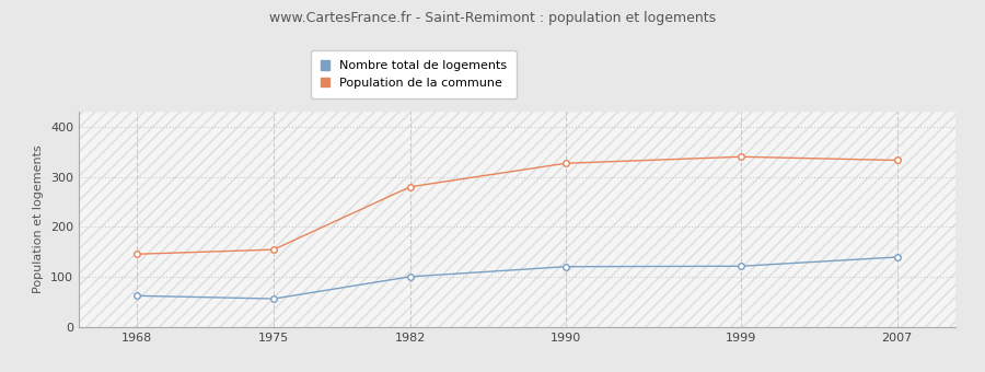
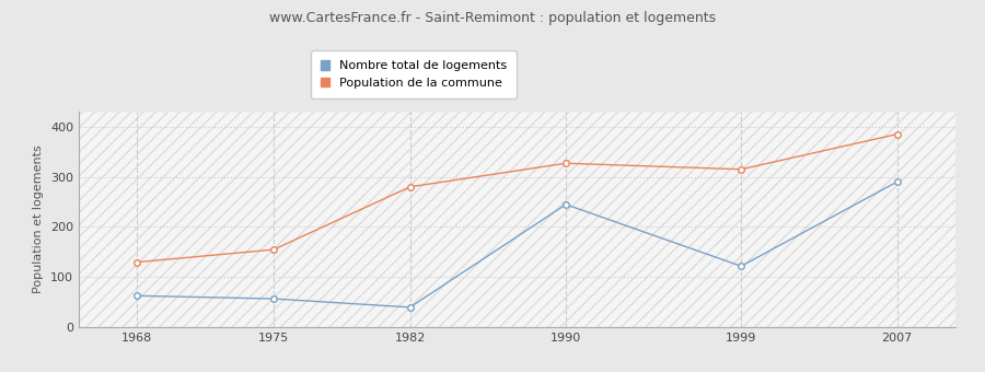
Population de la commune/1968: 146 -> 130
Nombre total de logements/1982: 101 -> 40
Nombre total de logements/1990: 121 -> 245
Population de la commune/1999: 340 -> 315
Nombre total de logements/2007: 140 -> 290
Population de la commune/2007: 333 -> 385
